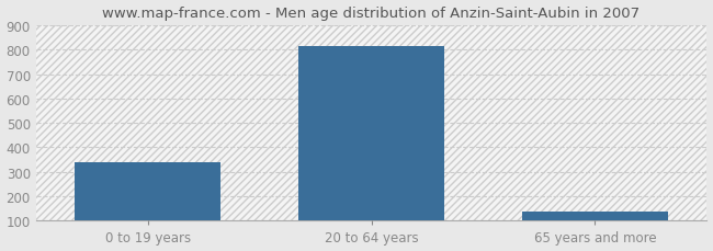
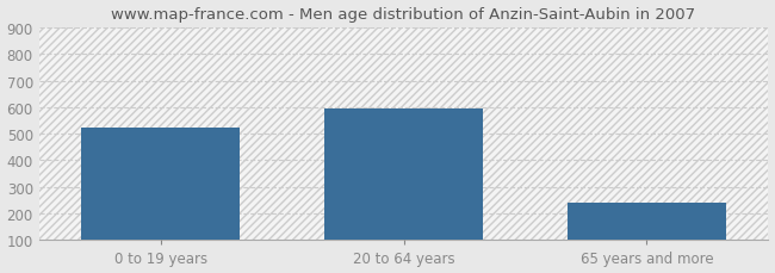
0 to 19 years: 338 -> 525
20 to 64 years: 813 -> 595
65 years and more: 137 -> 240
